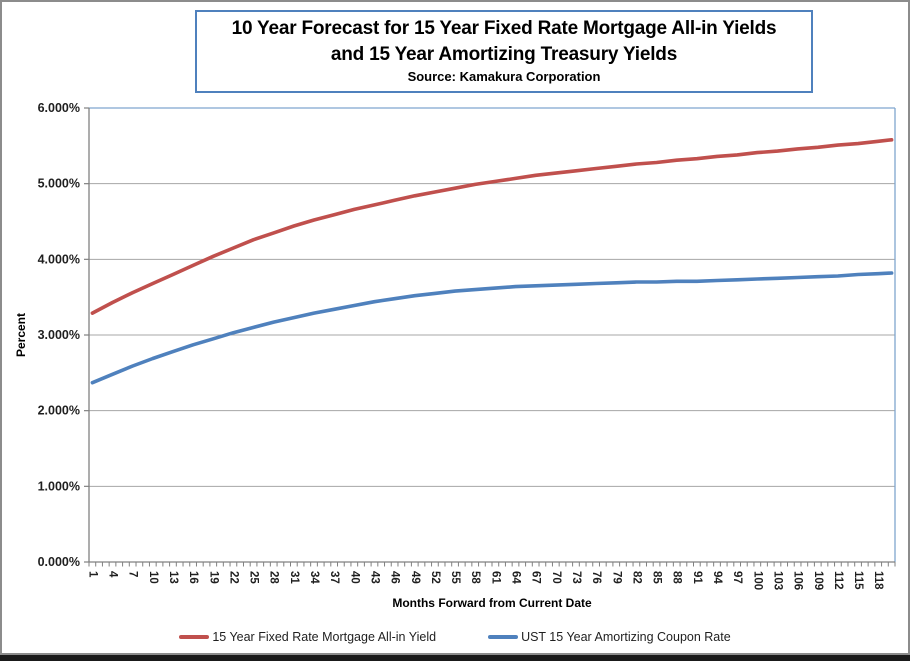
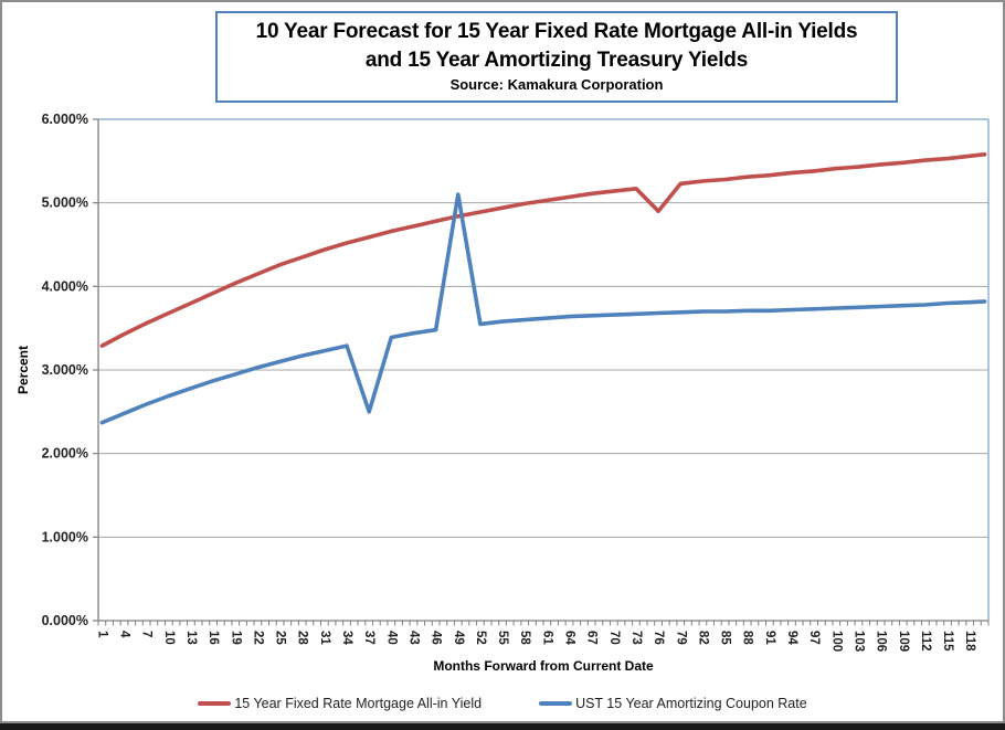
UST 15 Year Amortizing Coupon Rate/37: 3.3% -> 2.5%
UST 15 Year Amortizing Coupon Rate/49: 3.5% -> 5.1%
15 Year Fixed Rate Mortgage All-in Yield/76: 5.2% -> 4.9%
